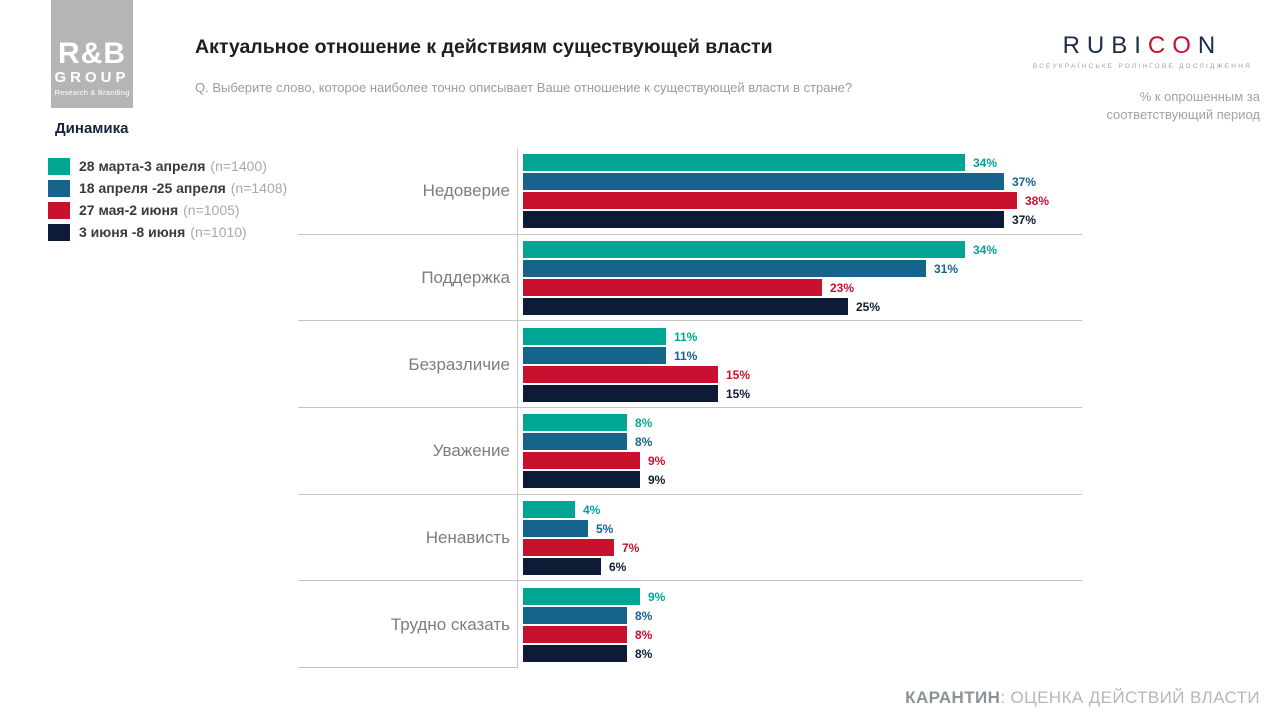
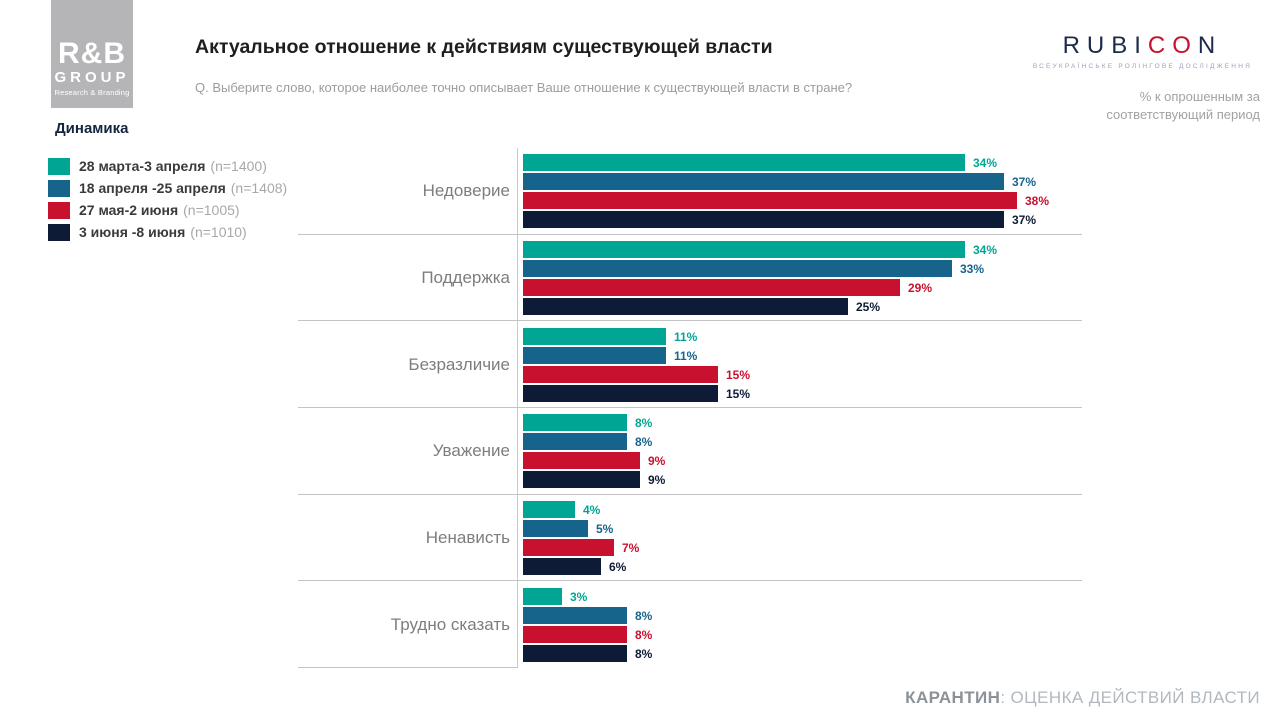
18 апреля -25 апреля (n=1408)/Поддержка: 31% -> 33%
27 мая-2 июня (n=1005)/Поддержка: 23% -> 29%
28 марта-3 апреля (n=1400)/Трудно сказать: 9% -> 3%
